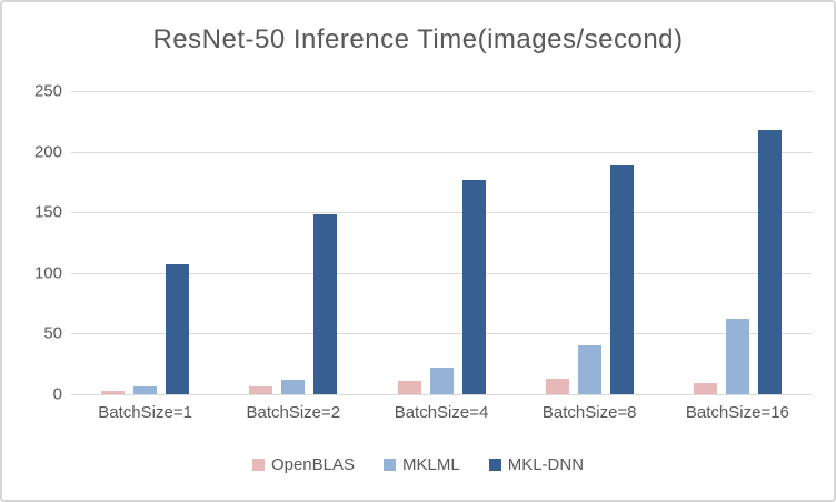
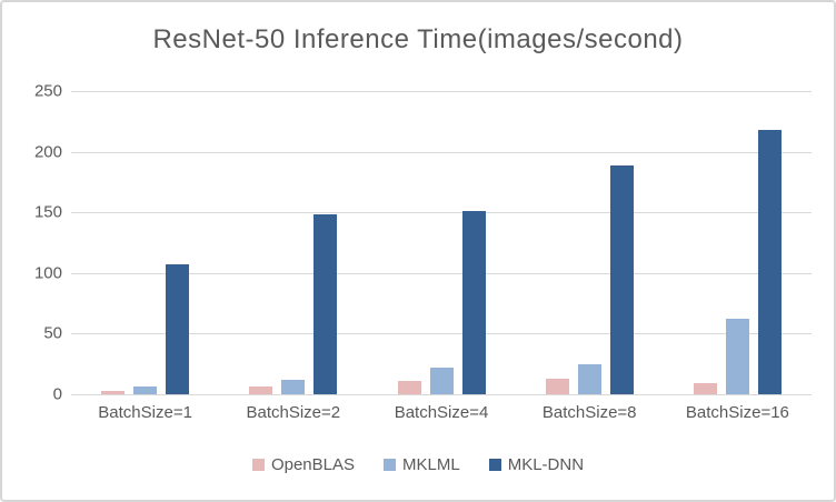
MKL-DNN/BatchSize=4: 177 -> 151
MKLML/BatchSize=8: 40 -> 25
